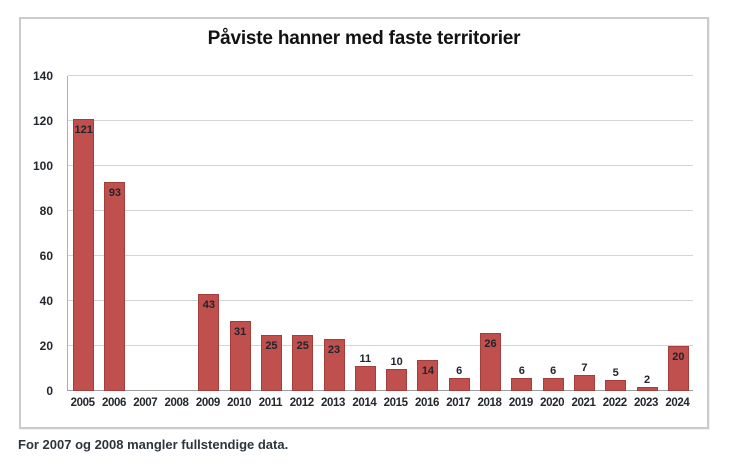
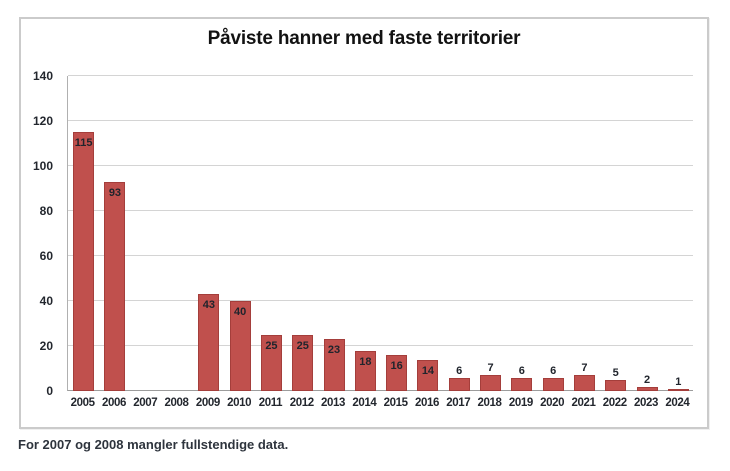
2005: 121 -> 115
2010: 31 -> 40
2014: 11 -> 18
2015: 10 -> 16
2018: 26 -> 7
2024: 20 -> 1
